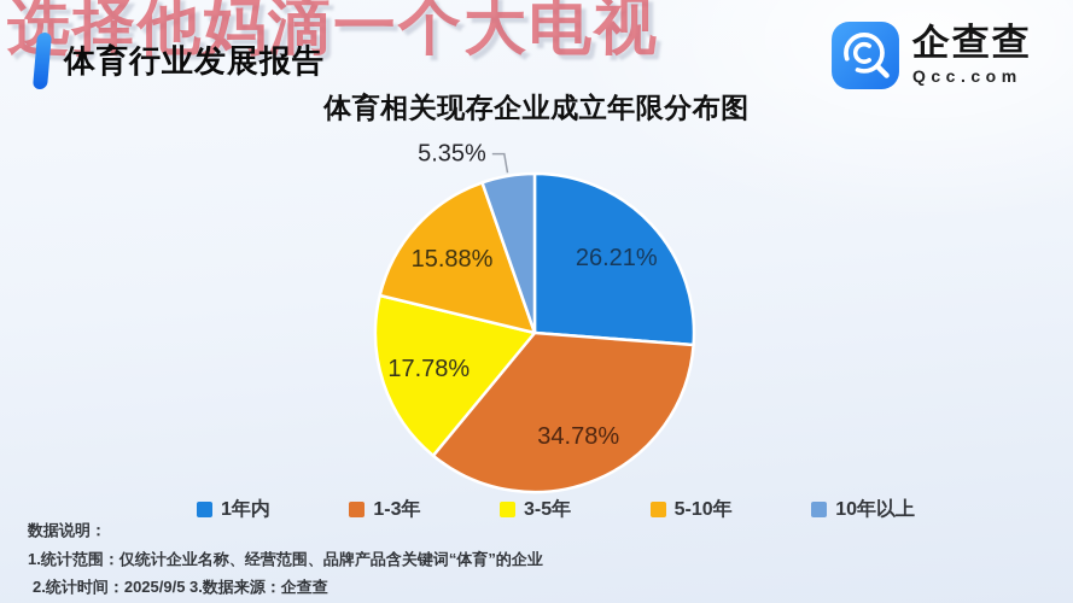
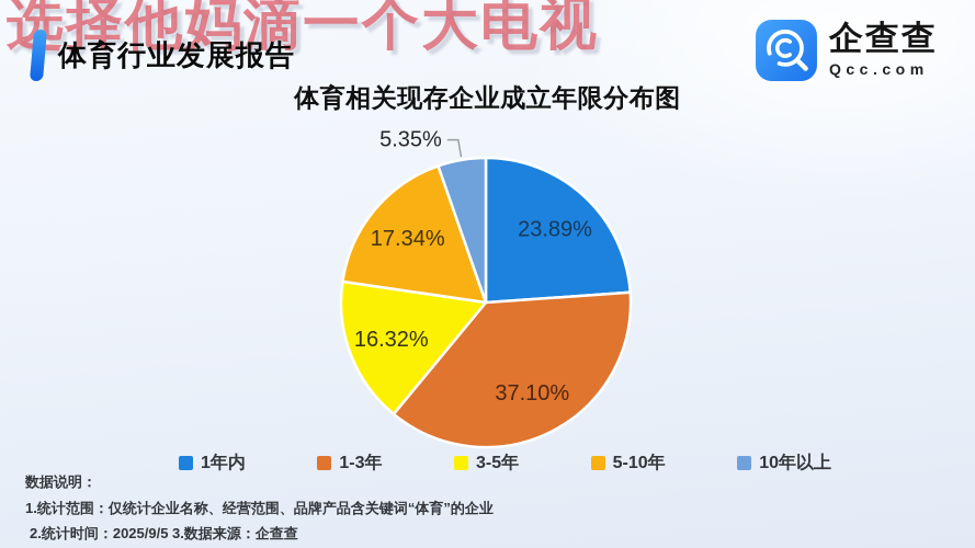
1年内: 26.21% -> 23.89%
1-3年: 34.78% -> 37.10%
3-5年: 17.78% -> 16.32%
5-10年: 15.88% -> 17.34%
